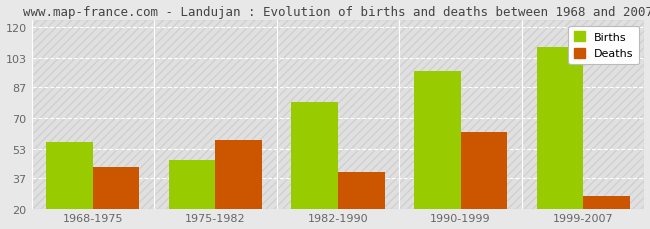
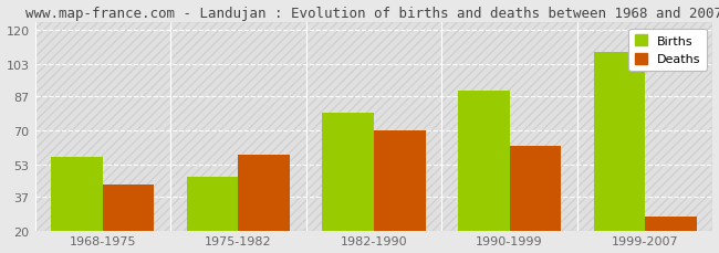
Deaths/1982-1990: 40 -> 70
Births/1990-1999: 96 -> 90
